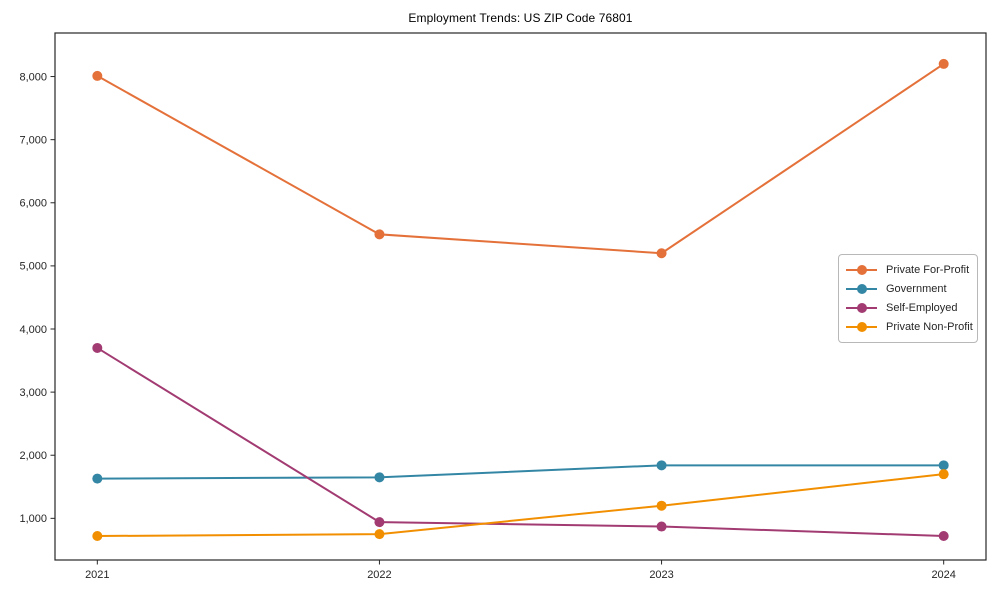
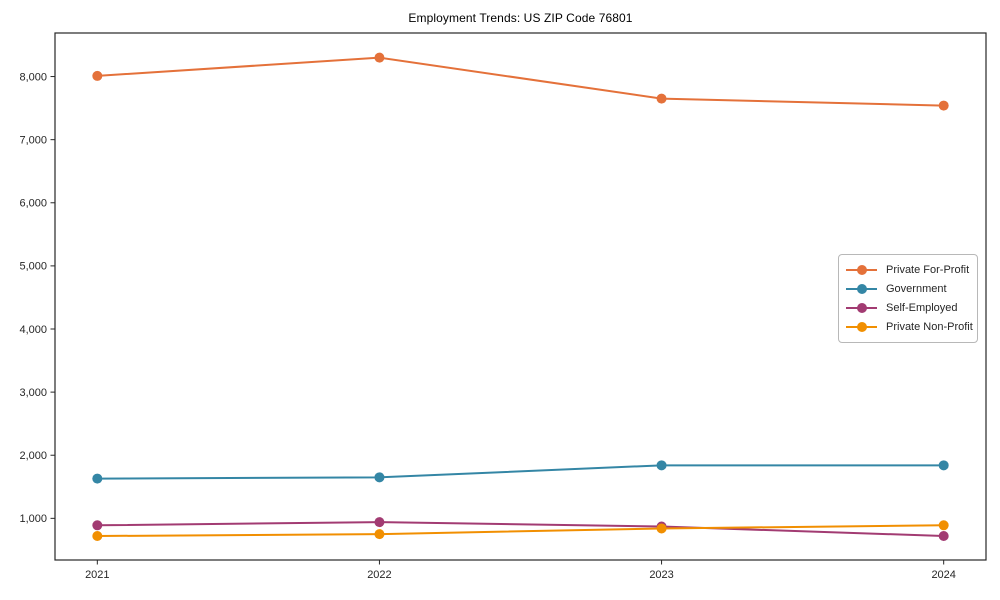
Self-Employed/2021: 3700 -> 900
Private For-Profit/2022: 5500 -> 8300
Private For-Profit/2023: 5200 -> 7600
Private Non-Profit/2023: 1200 -> 800
Private For-Profit/2024: 8200 -> 7500
Private Non-Profit/2024: 1700 -> 900
